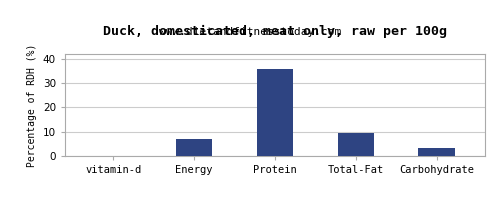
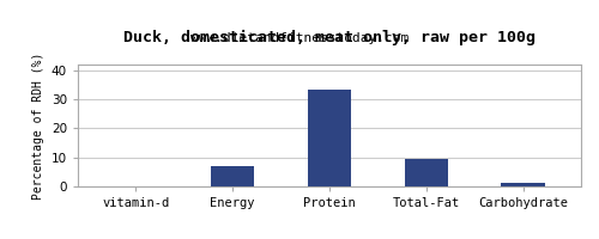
Protein: 36.0 -> 33.3
Carbohydrate: 3.5 -> 1.2
